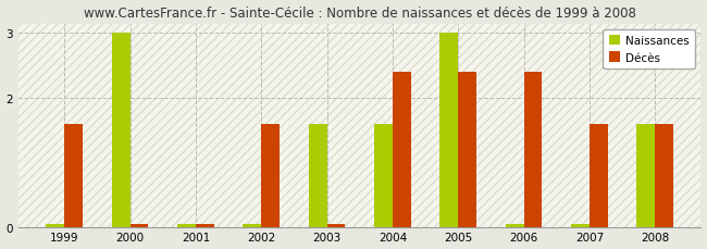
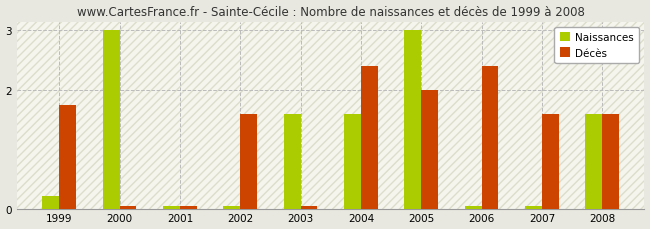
Naissances/1999: 0.05 -> 0.22
Décès/1999: 1.60 -> 1.74
Décès/2005: 2.40 -> 2.00
